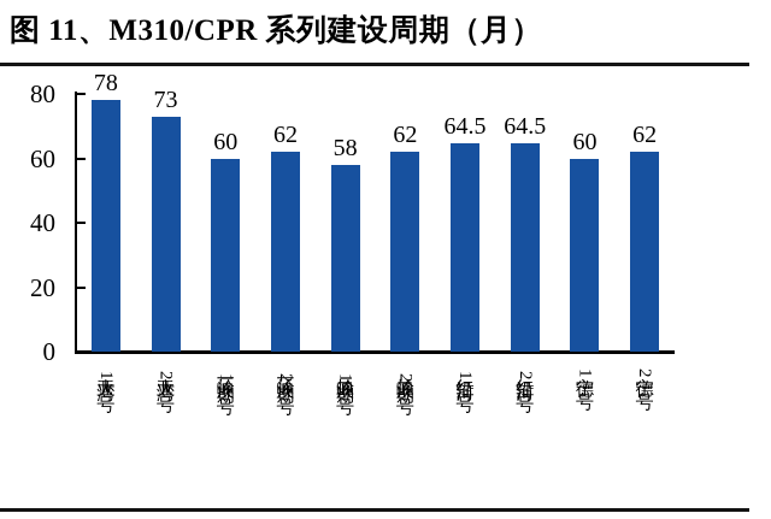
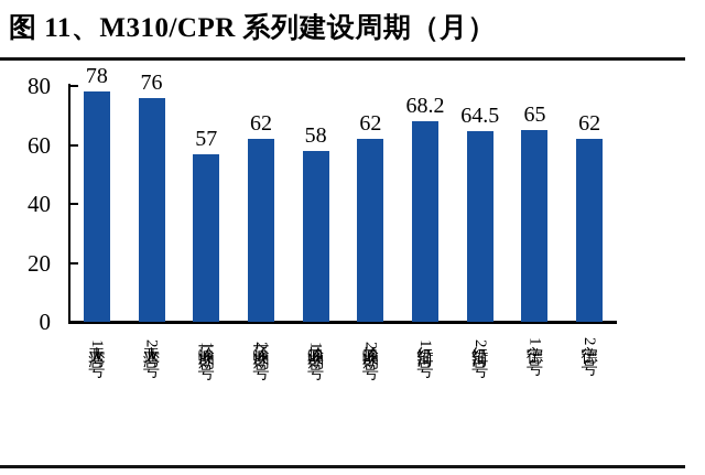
大亚湾2号: 73 -> 76
岭澳一期1号: 60 -> 57
红沿河1号: 64.5 -> 68.2
宁德1号: 60 -> 65
